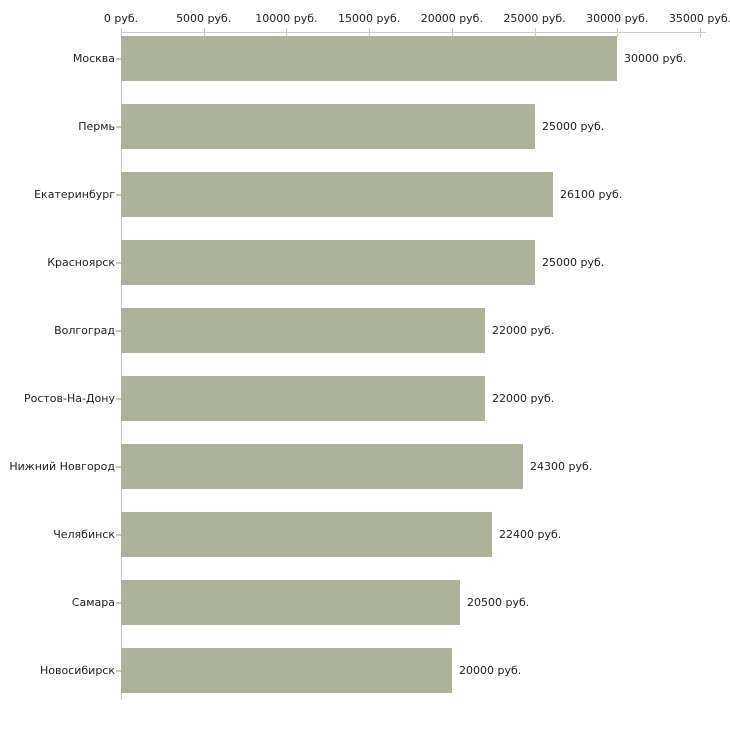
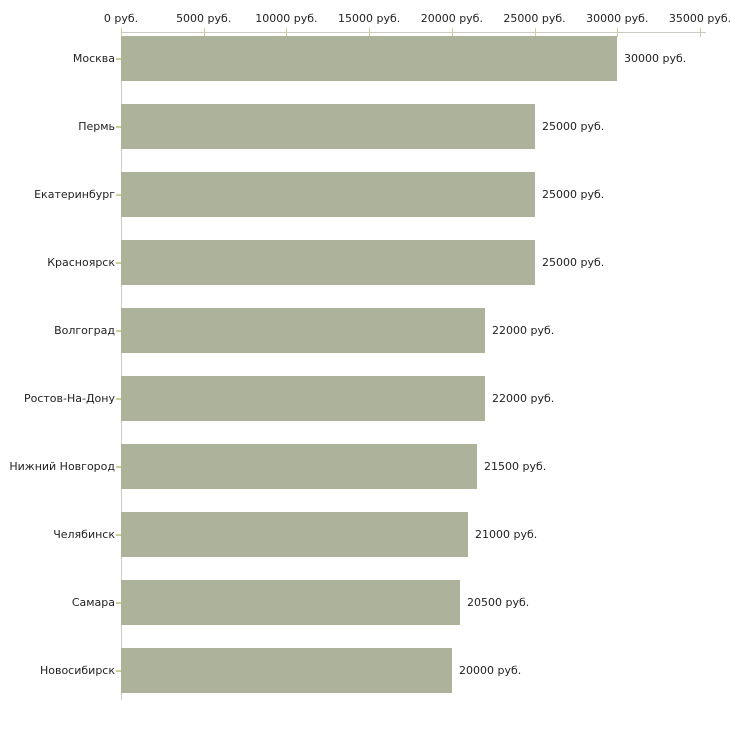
Екатеринбург: 26100 -> 25000
Нижний Новгород: 24300 -> 21500
Челябинск: 22400 -> 21000
